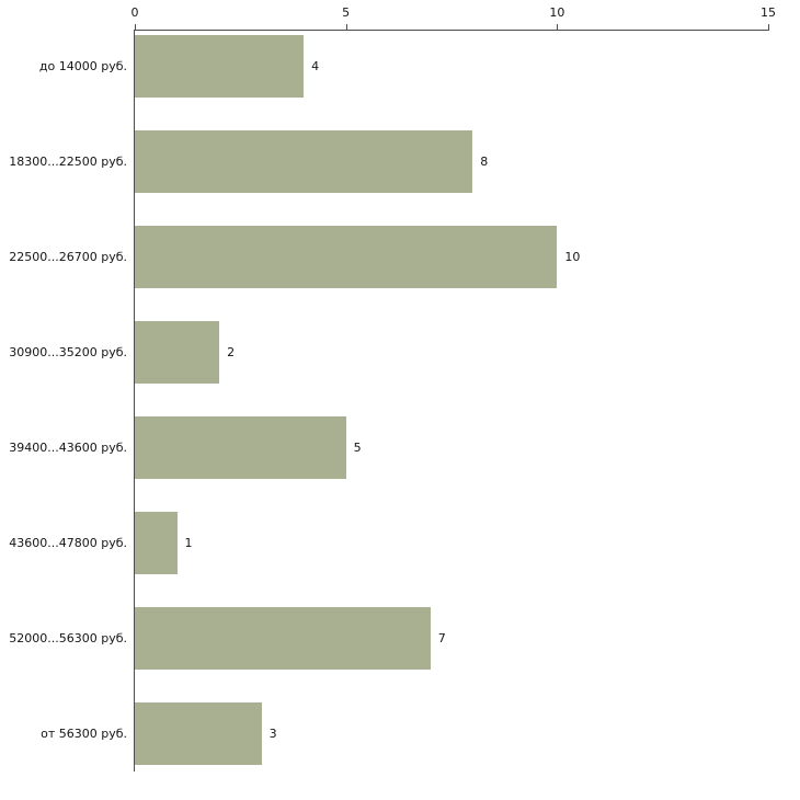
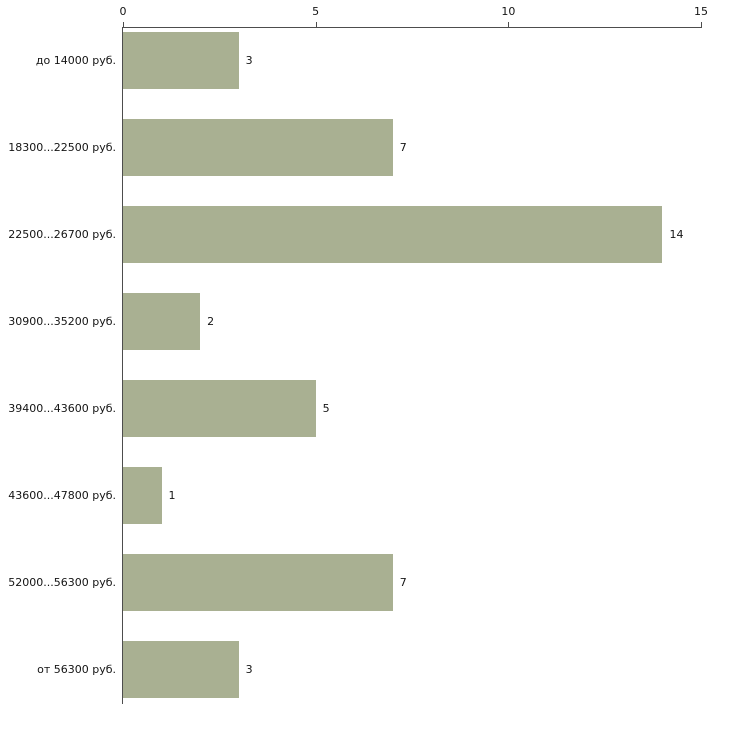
до 14000 руб.: 4 -> 3
18300...22500 руб.: 8 -> 7
22500...26700 руб.: 10 -> 14
